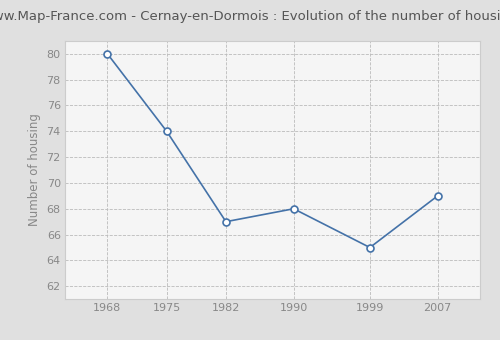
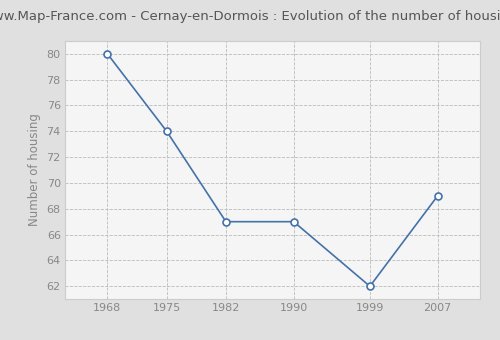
1990: 68 -> 67
1999: 65 -> 62
